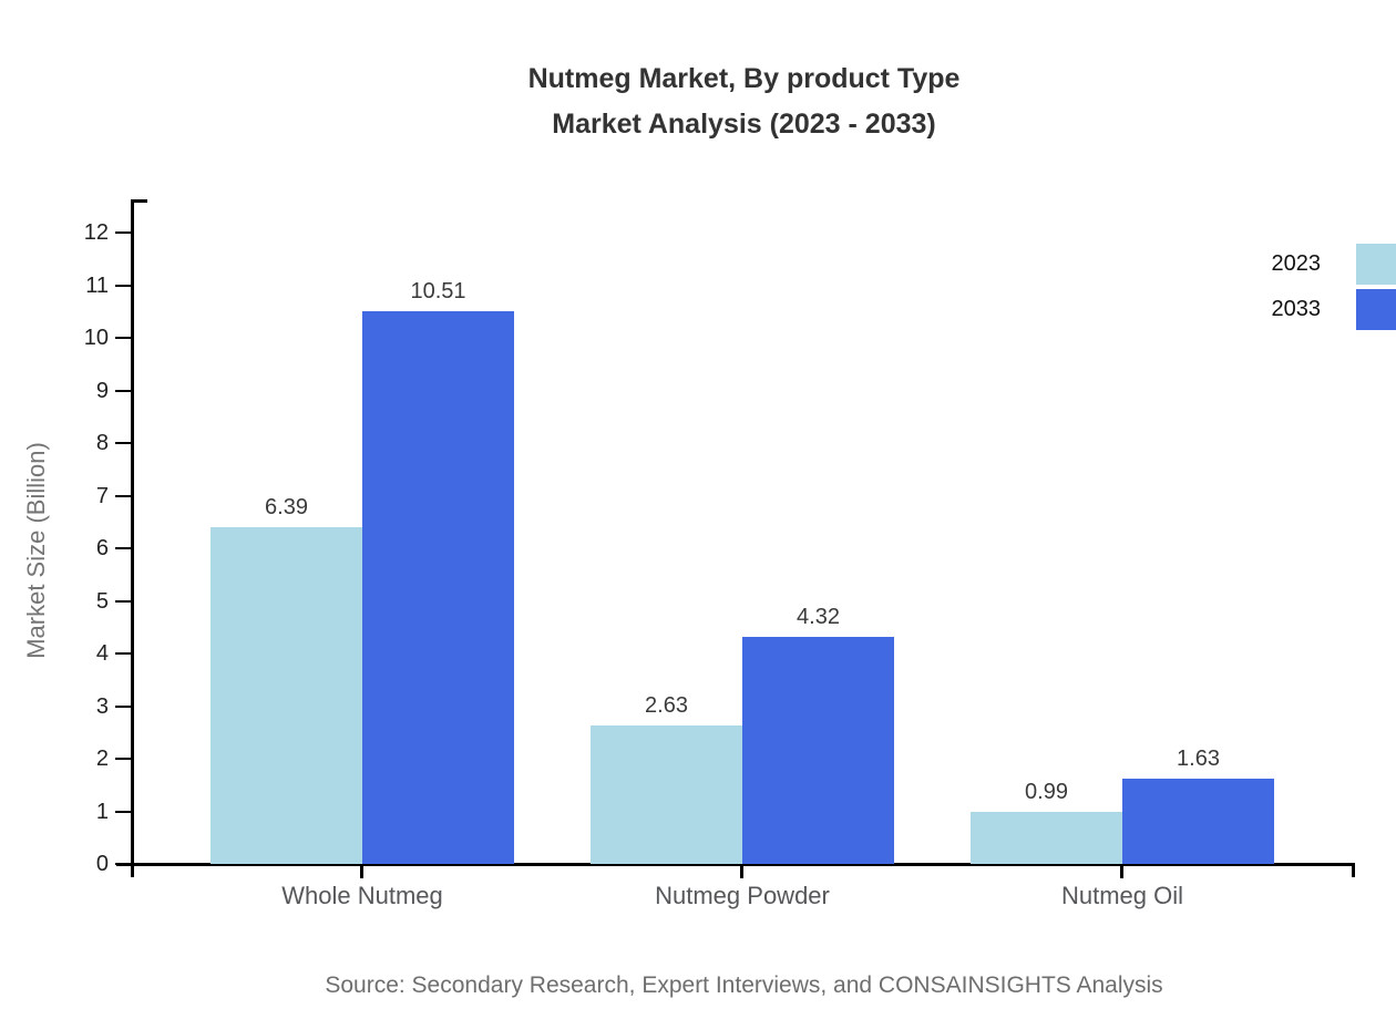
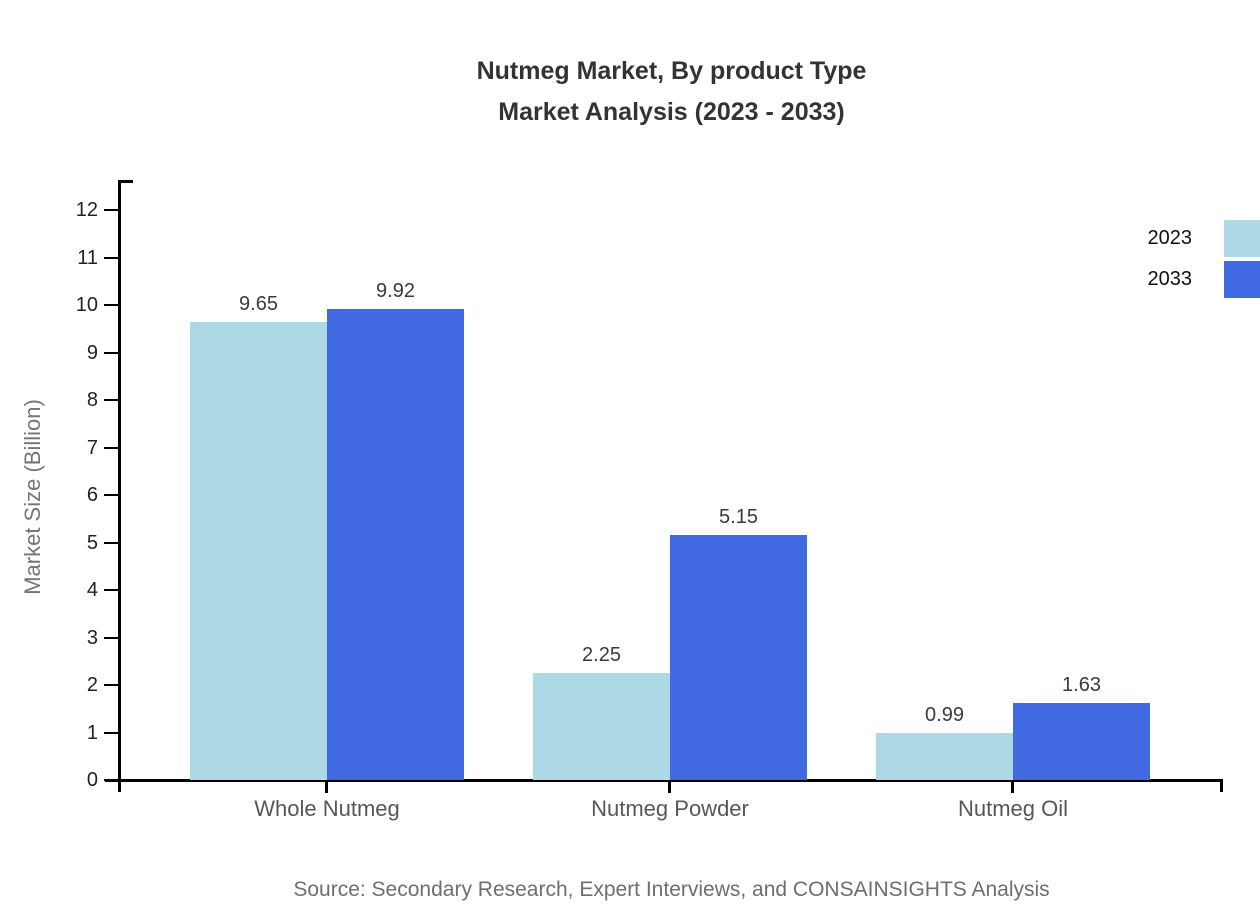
2023/Whole Nutmeg: 6.39 -> 9.65
2033/Whole Nutmeg: 10.51 -> 9.92
2023/Nutmeg Powder: 2.63 -> 2.25
2033/Nutmeg Powder: 4.32 -> 5.15
